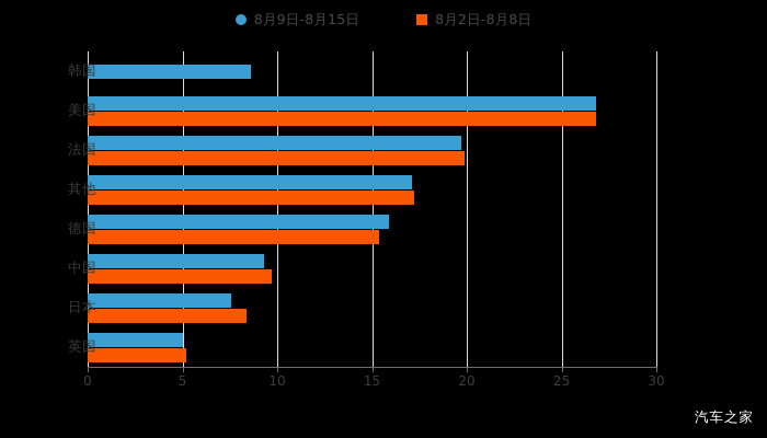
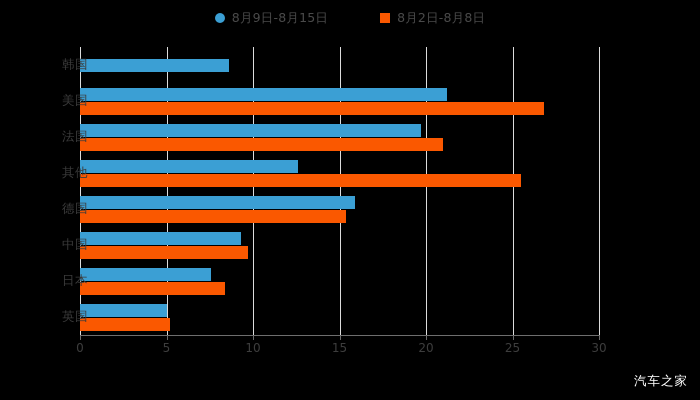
8月9日-8月15日/美国: 26.8 -> 21.2
8月2日-8月8日/法国: 19.9 -> 21.0
8月9日-8月15日/其他: 17.1 -> 12.6
8月2日-8月8日/其他: 17.2 -> 25.5
